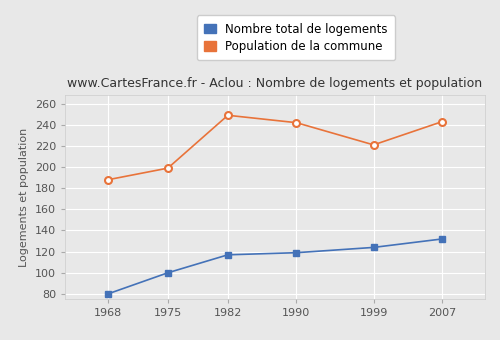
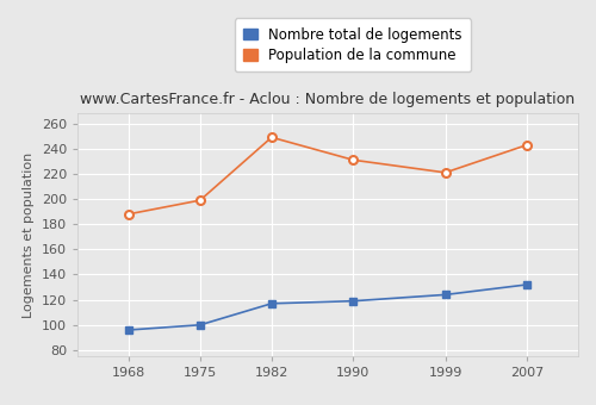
Nombre total de logements/1968: 80 -> 96
Population de la commune/1990: 242 -> 231
